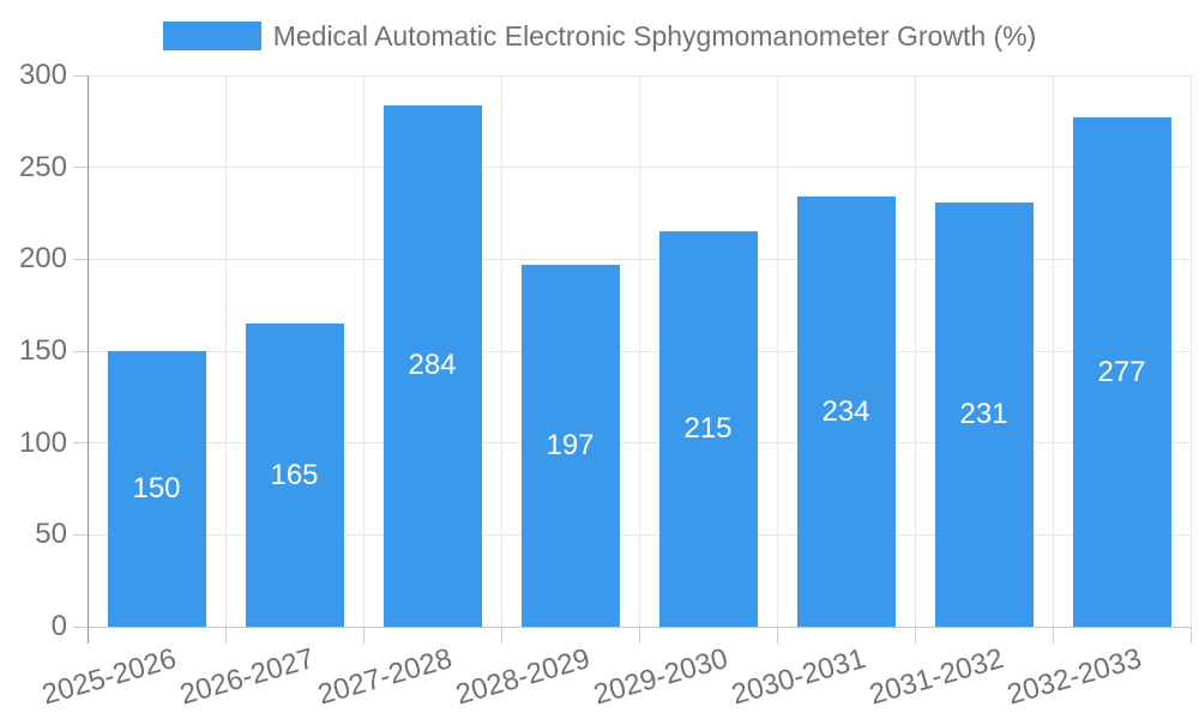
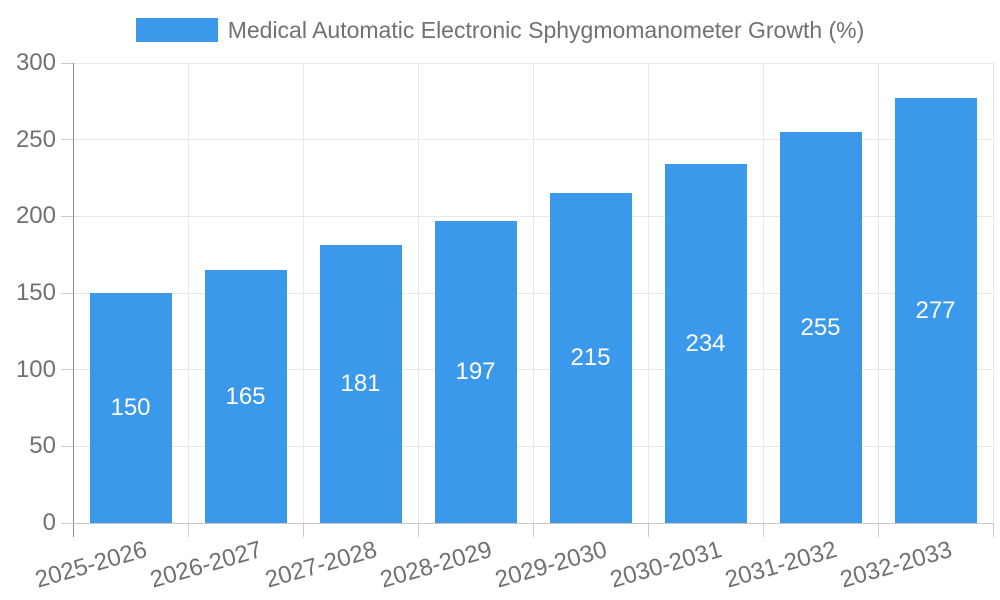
2027-2028: 284 -> 181
2031-2032: 231 -> 255
